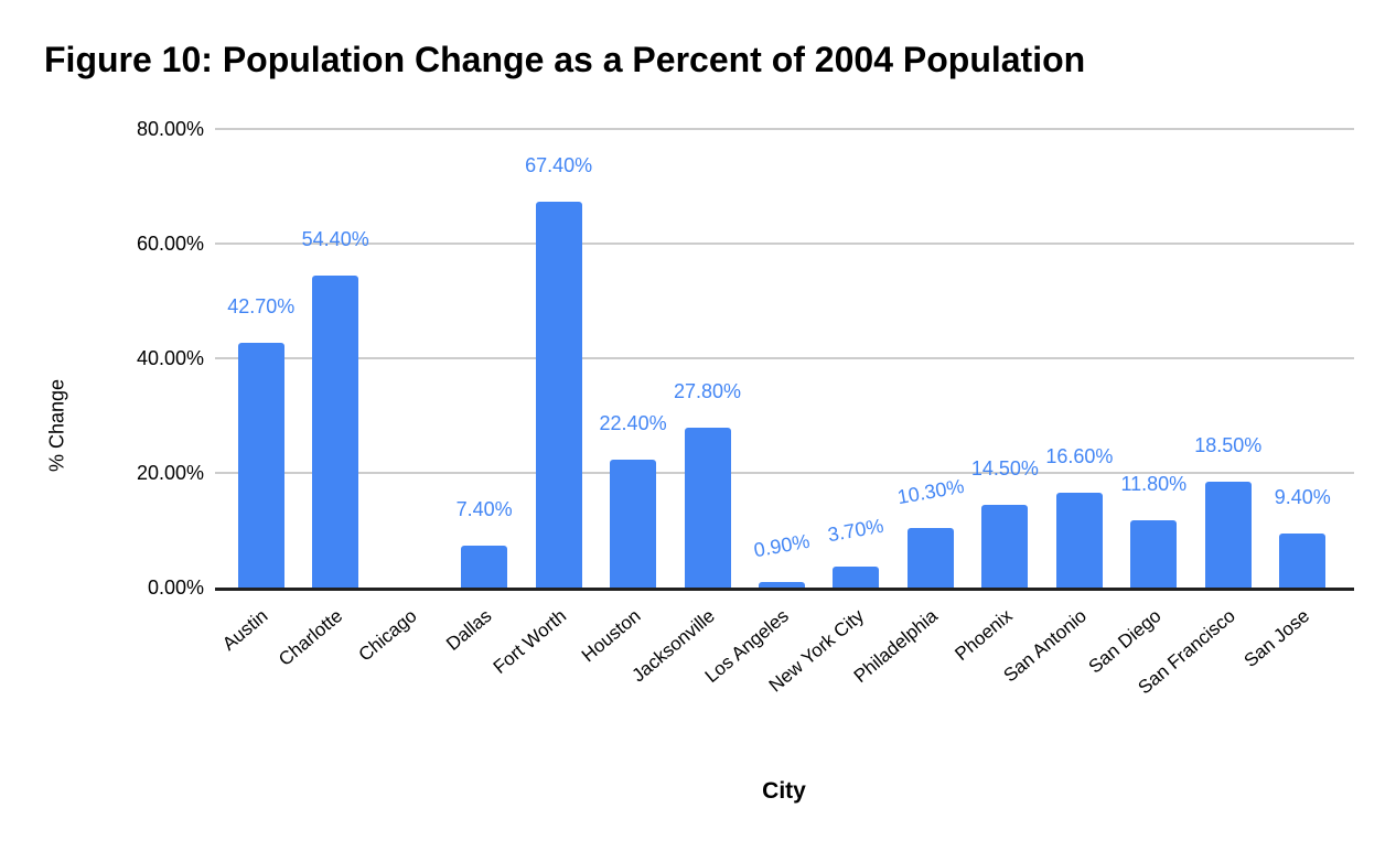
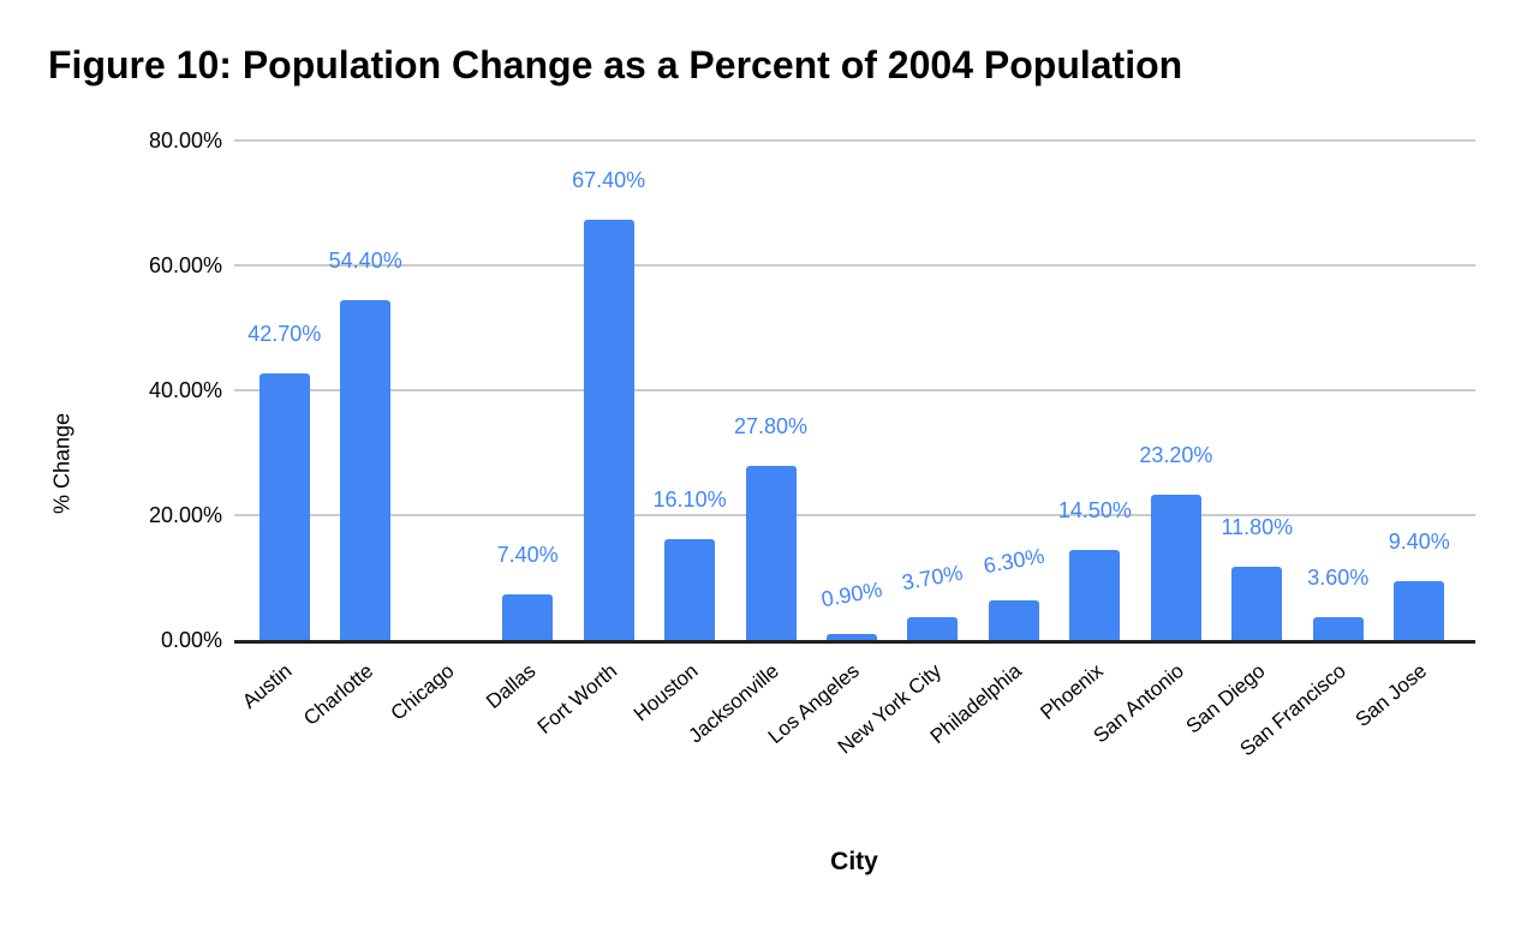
Houston: 22.40% -> 16.10%
Philadelphia: 10.30% -> 6.30%
San Antonio: 16.60% -> 23.20%
San Francisco: 18.50% -> 3.60%
